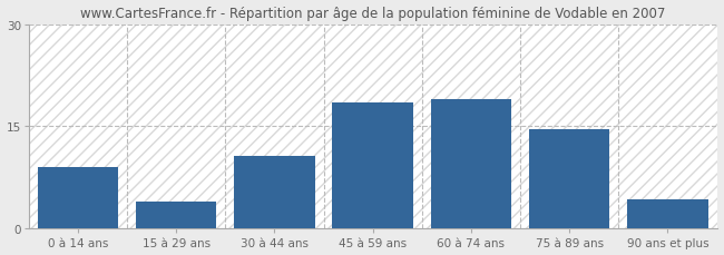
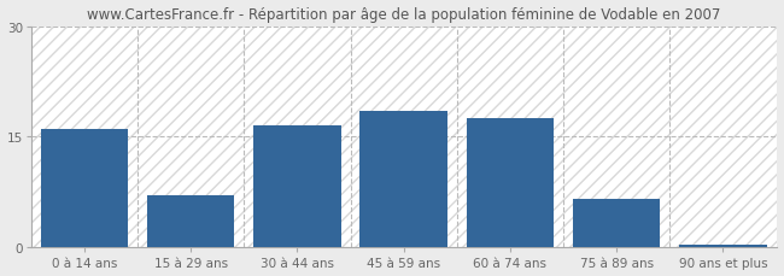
0 à 14 ans: 9.0 -> 16.0
15 à 29 ans: 4.0 -> 7.0
30 à 44 ans: 10.6 -> 16.5
60 à 74 ans: 19.0 -> 17.5
75 à 89 ans: 14.6 -> 6.5
90 ans et plus: 4.2 -> 0.4
